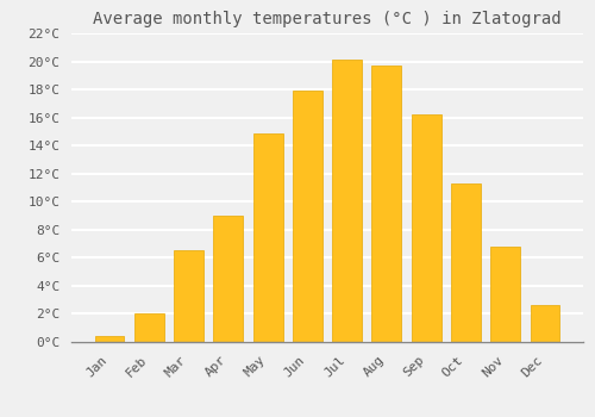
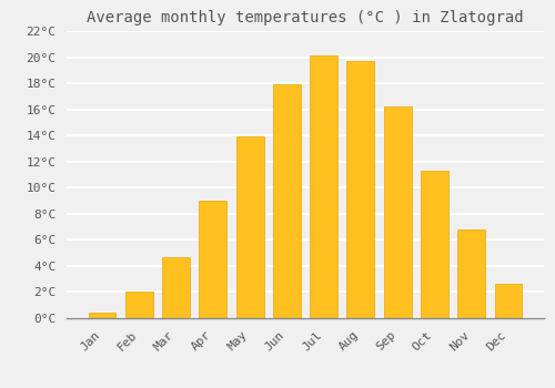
Mar: 6.5°C -> 4.7°C
May: 14.9°C -> 13.9°C
